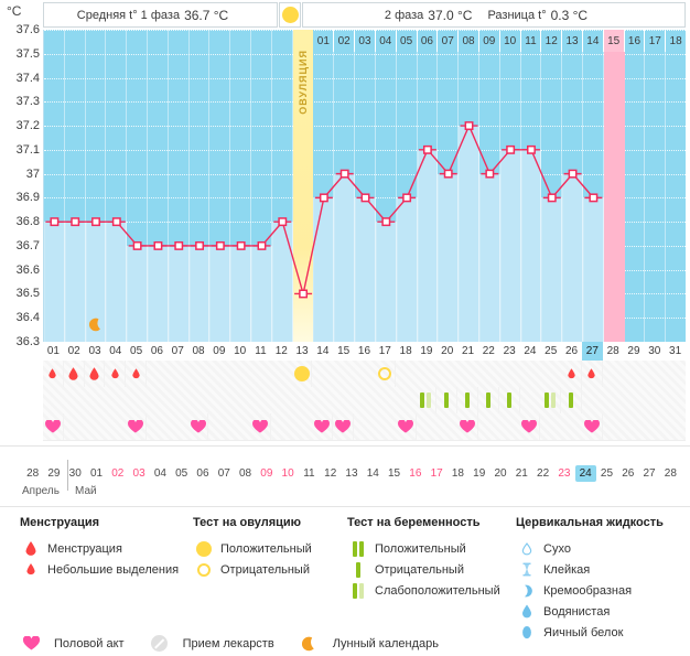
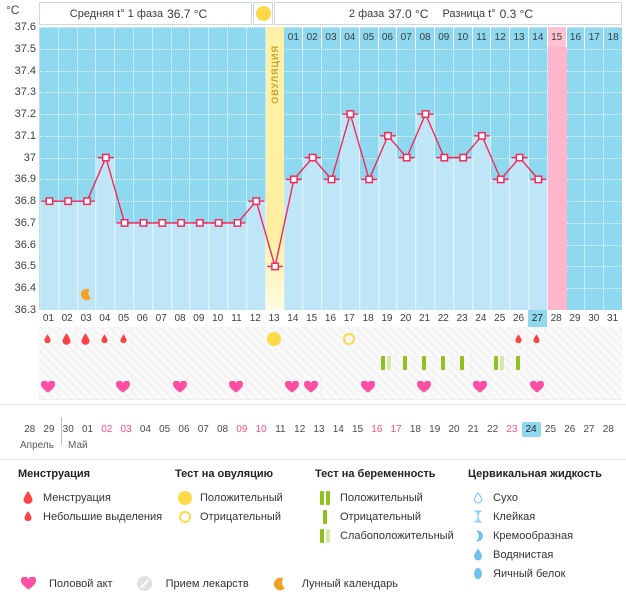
04: 36.8 -> 37.0
17: 36.8 -> 37.2
23: 37.1 -> 37.0
